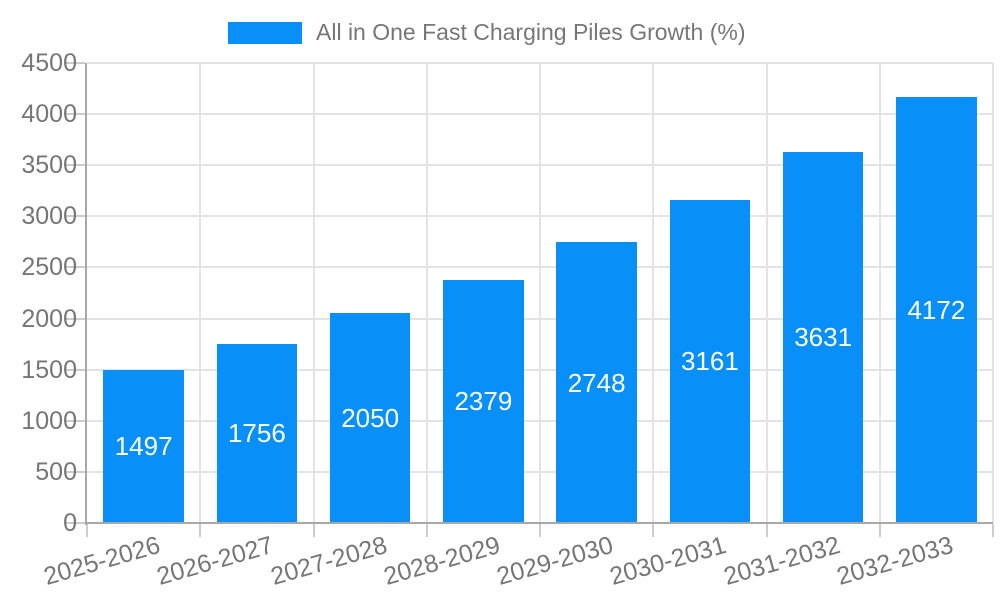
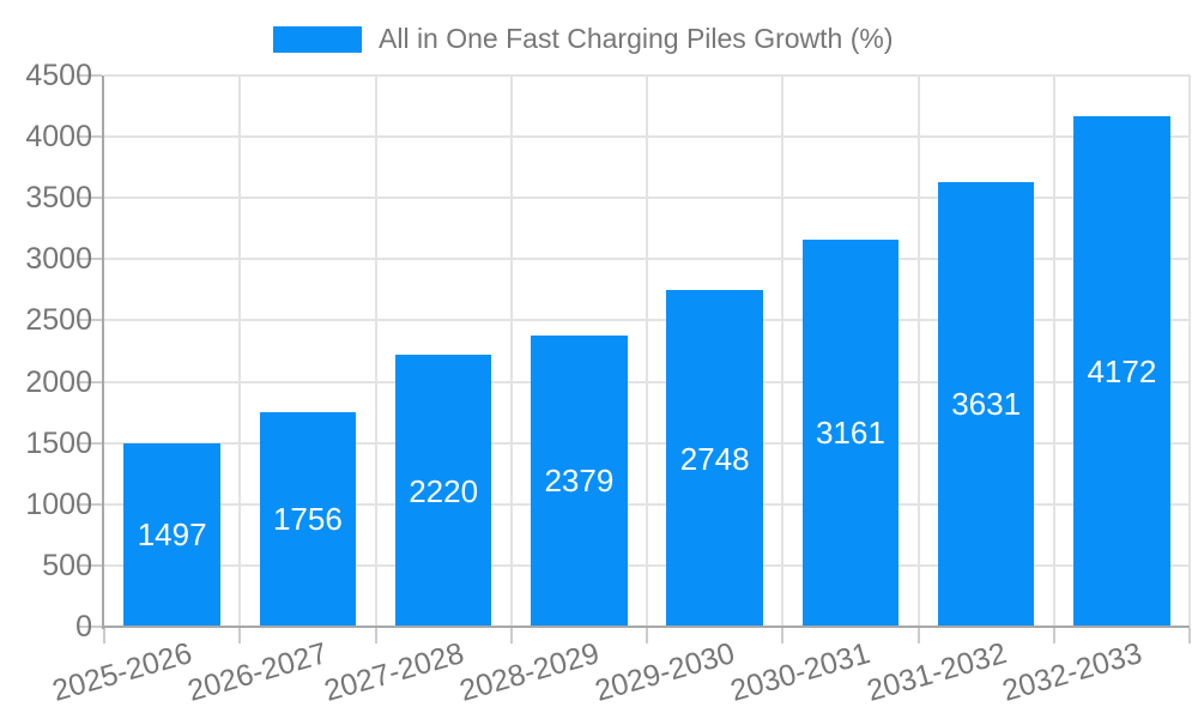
2027-2028: 2050 -> 2220
